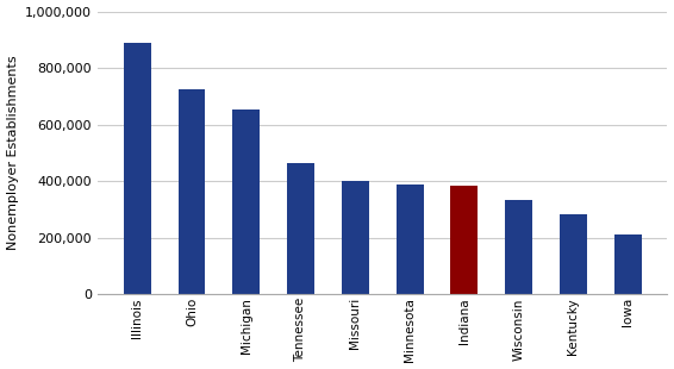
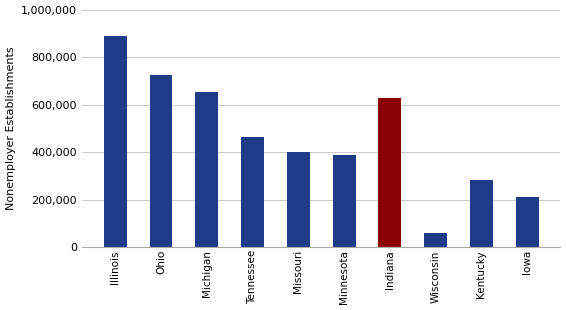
Indiana: 385,000 -> 630,000
Wisconsin: 335,000 -> 60,000
